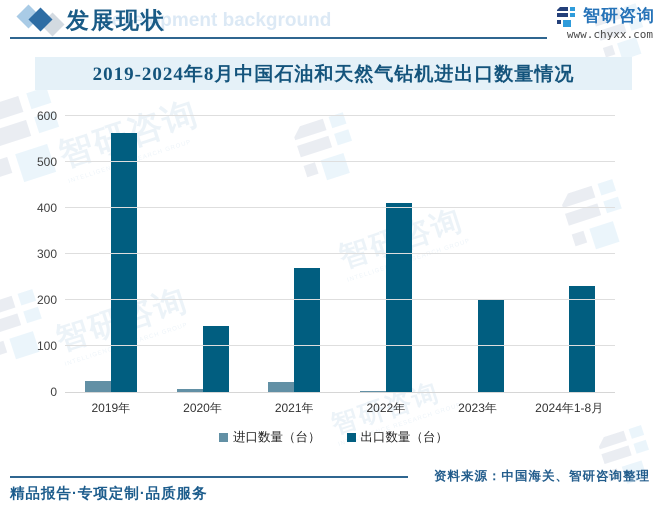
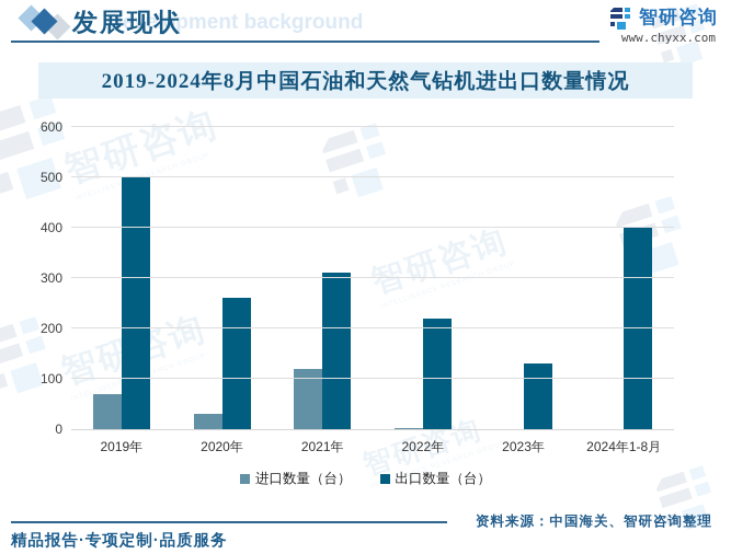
进口数量（台）/2019年: 20 -> 70
出口数量（台）/2019年: 560 -> 500
进口数量（台）/2020年: 10 -> 30
出口数量（台）/2020年: 140 -> 260
进口数量（台）/2021年: 20 -> 120
出口数量（台）/2021年: 270 -> 310
出口数量（台）/2022年: 410 -> 220
出口数量（台）/2023年: 200 -> 130
出口数量（台）/2024年1-8月: 230 -> 400
